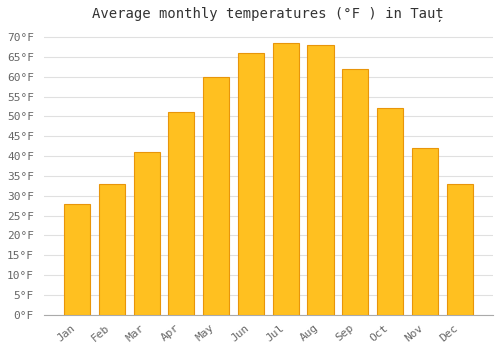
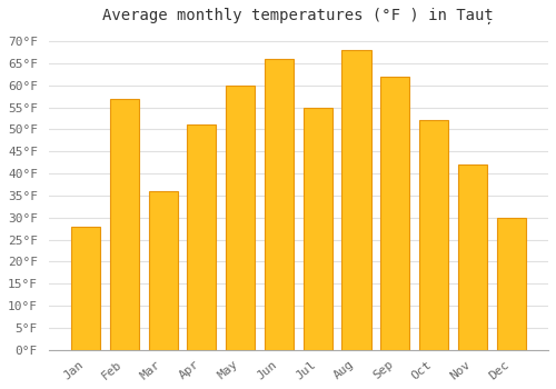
Feb: 33.0°F -> 57.0°F
Mar: 41.0°F -> 36.0°F
Jul: 68.5°F -> 55.0°F
Dec: 33.0°F -> 30.0°F
